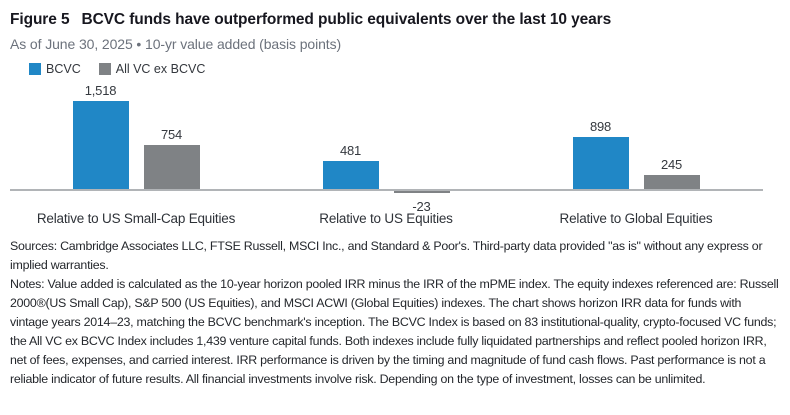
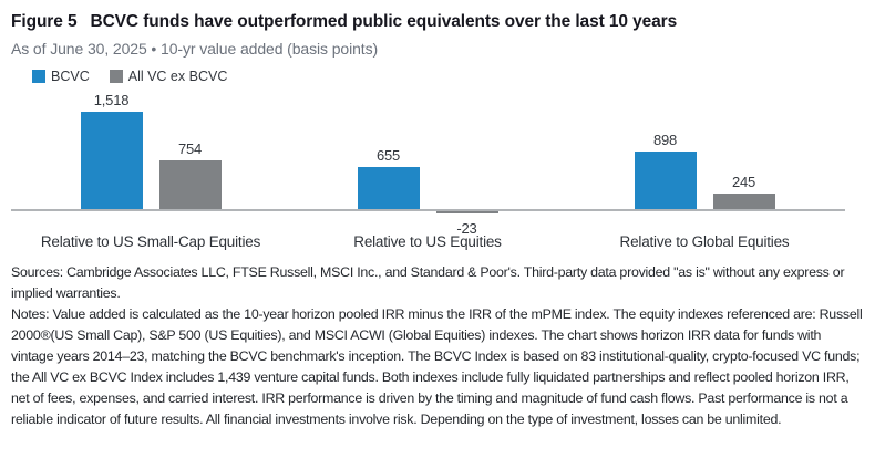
BCVC/Relative to US Equities: 481 -> 655
